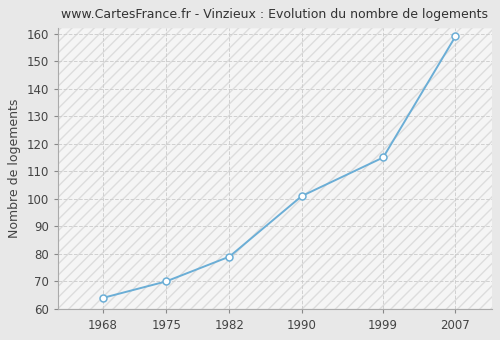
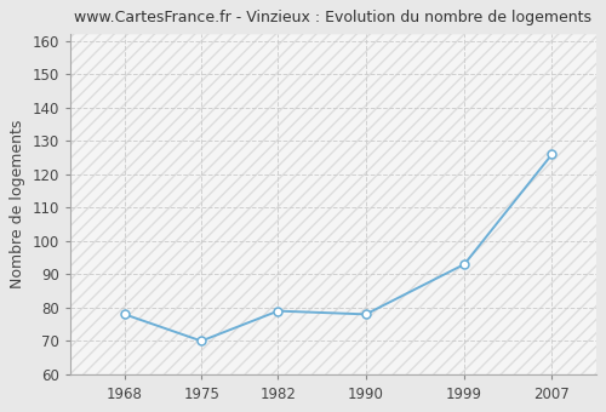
1968: 64 -> 78
1990: 101 -> 78
1999: 115 -> 93
2007: 159 -> 126
